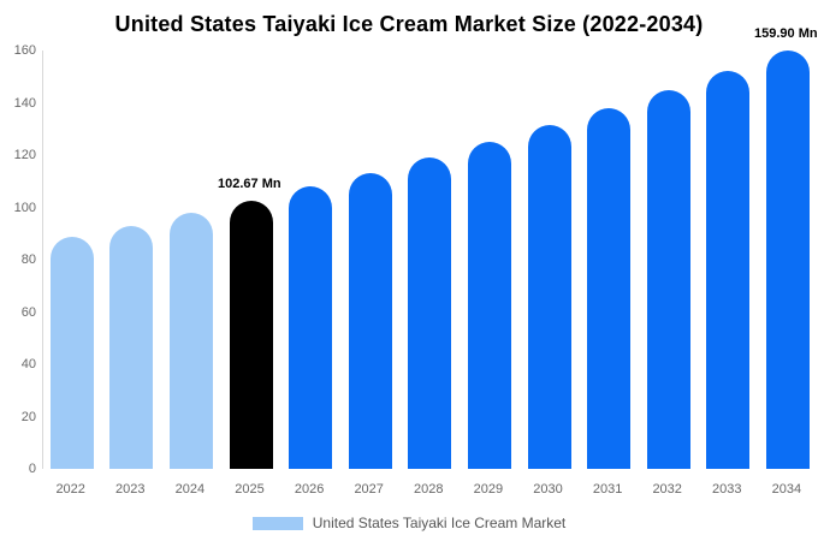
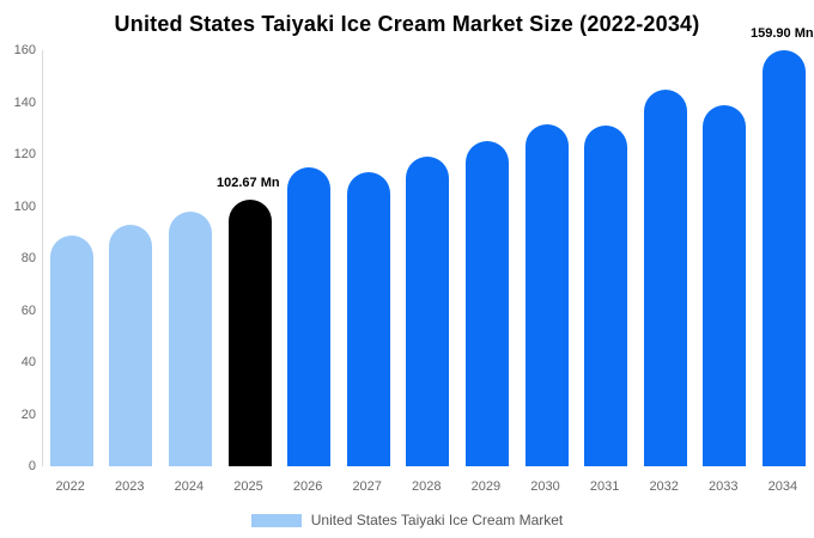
2026: 108 -> 115
2031: 138 -> 131
2033: 152 -> 139
